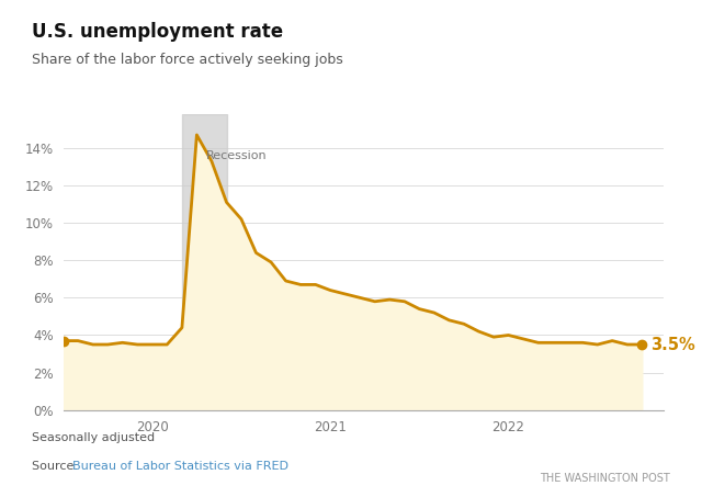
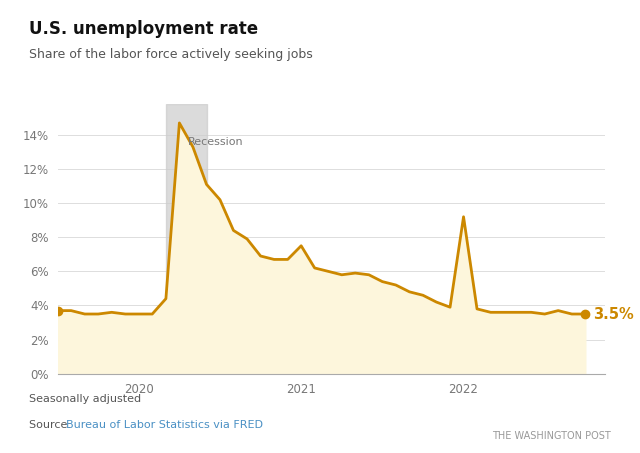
2021: 6.4% -> 7.5%
2022: 4.0% -> 9.2%
